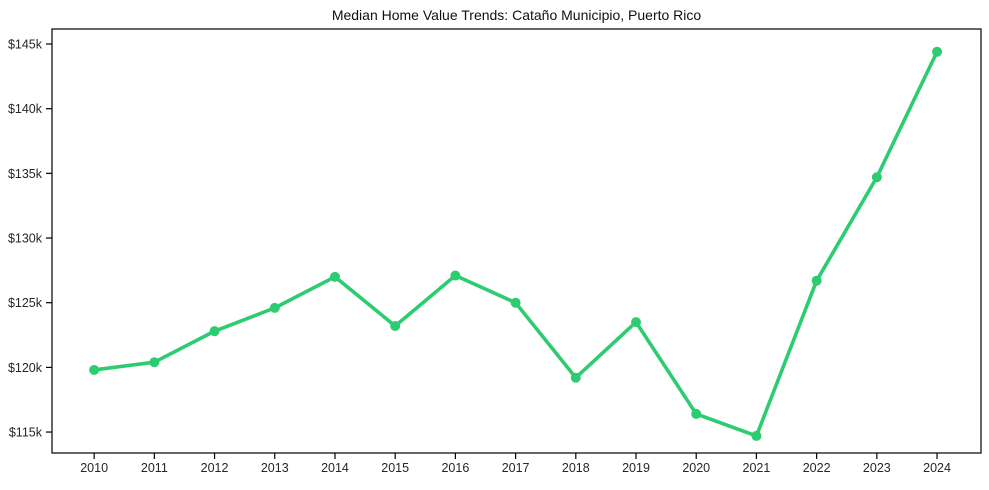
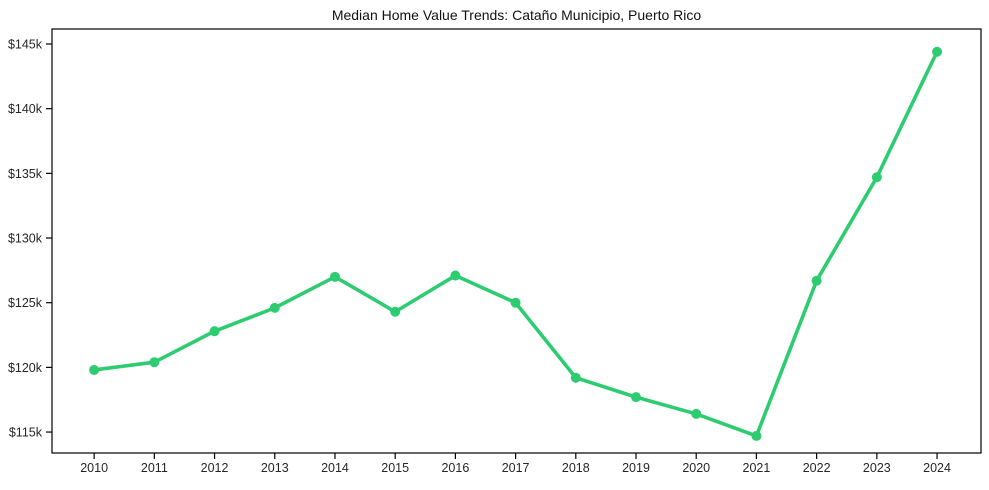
2015: $123.2k -> $124.3k
2019: $123.5k -> $117.7k
